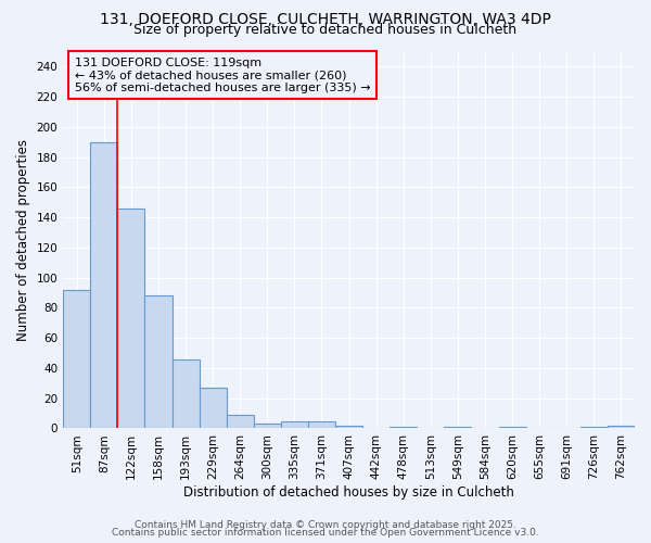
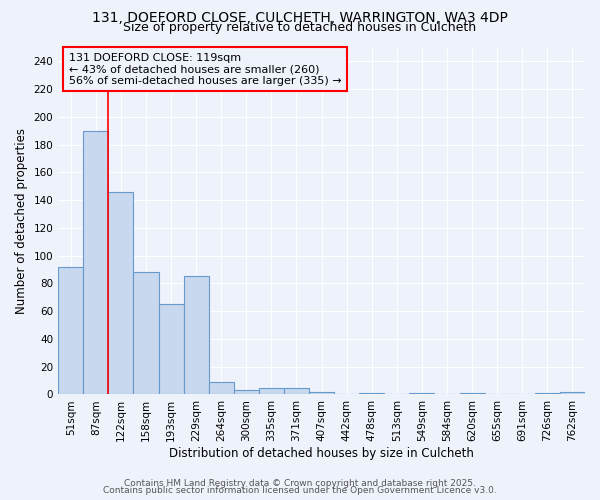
193sqm: 46 -> 65
229sqm: 27 -> 85
